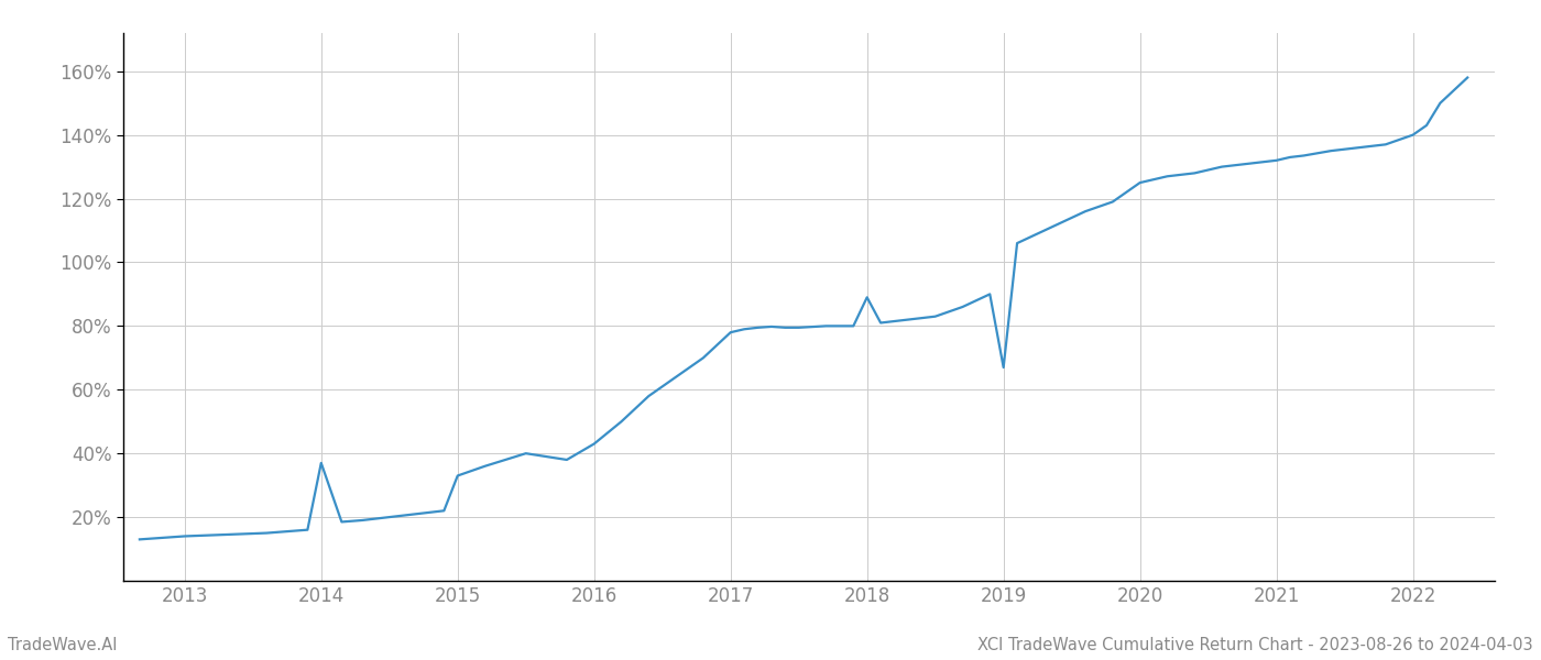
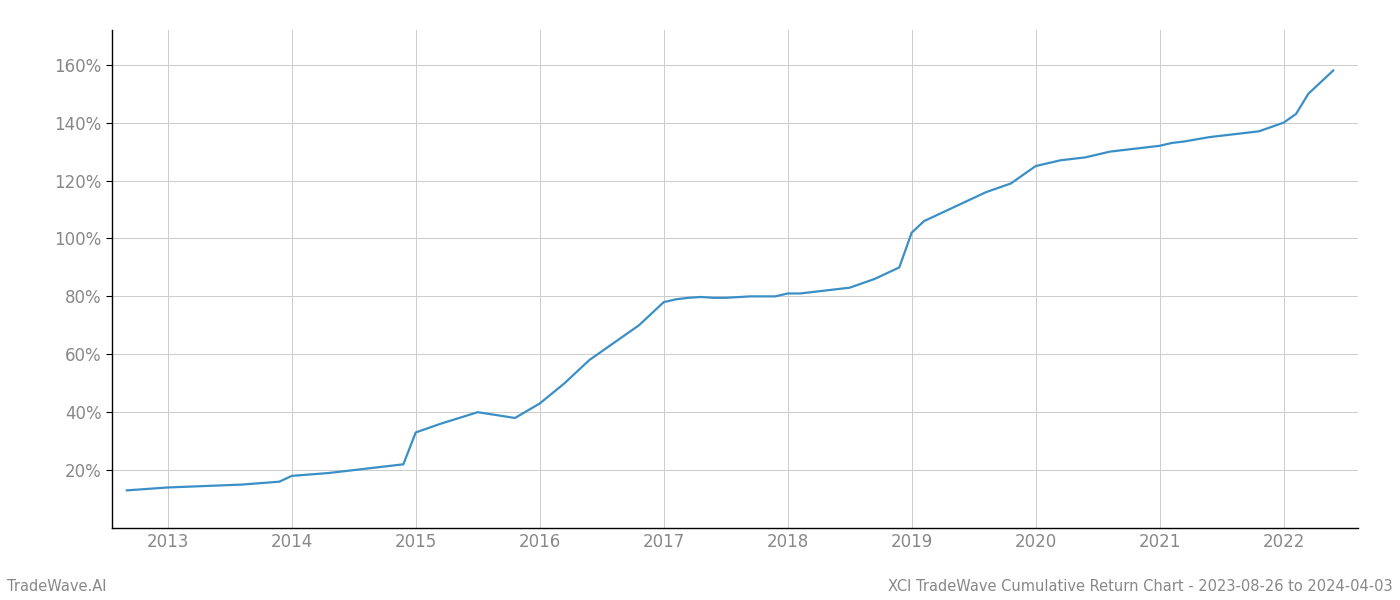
2014: 37.0% -> 18.0%
2018: 89.0% -> 81.0%
2019: 67.0% -> 102.0%
